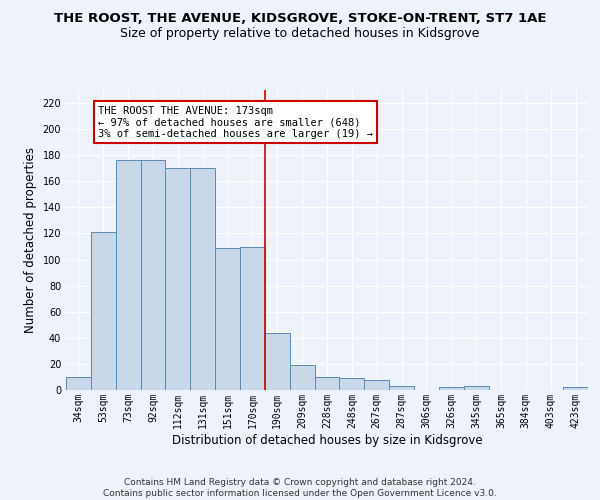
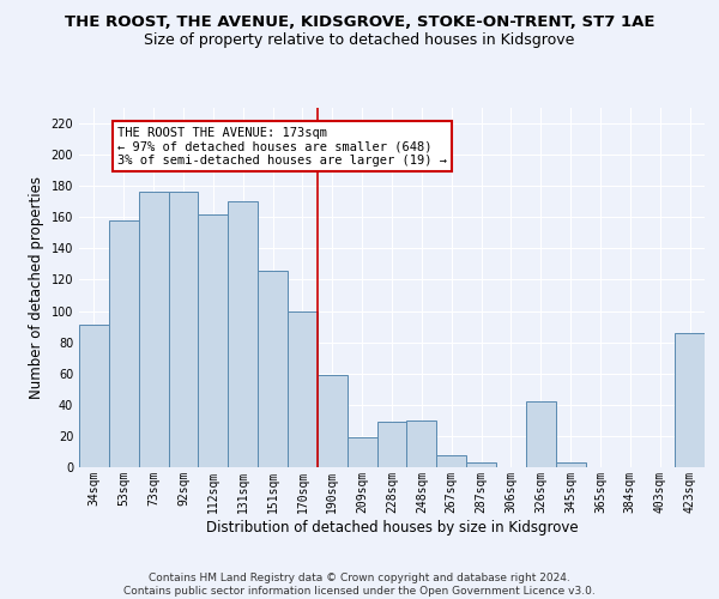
34sqm: 10 -> 91
53sqm: 121 -> 158
112sqm: 170 -> 162
151sqm: 109 -> 126
170sqm: 110 -> 100
190sqm: 44 -> 59
228sqm: 10 -> 29
248sqm: 9 -> 30
326sqm: 2 -> 42
423sqm: 2 -> 86
